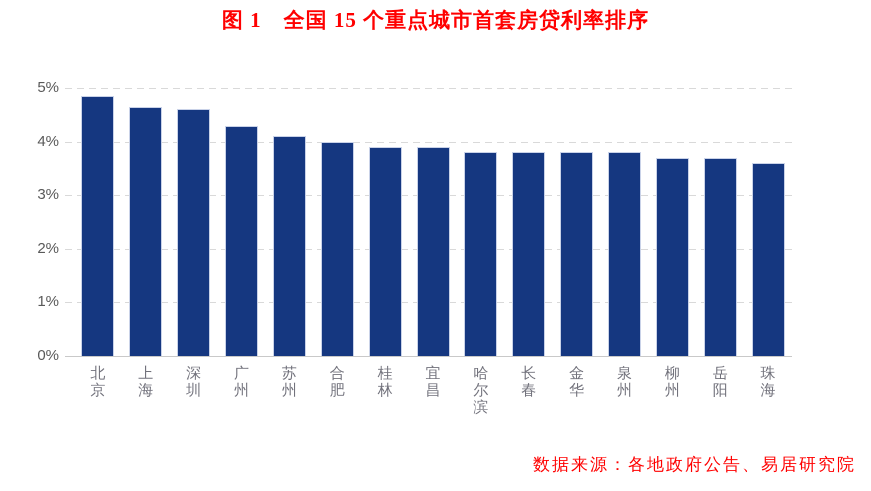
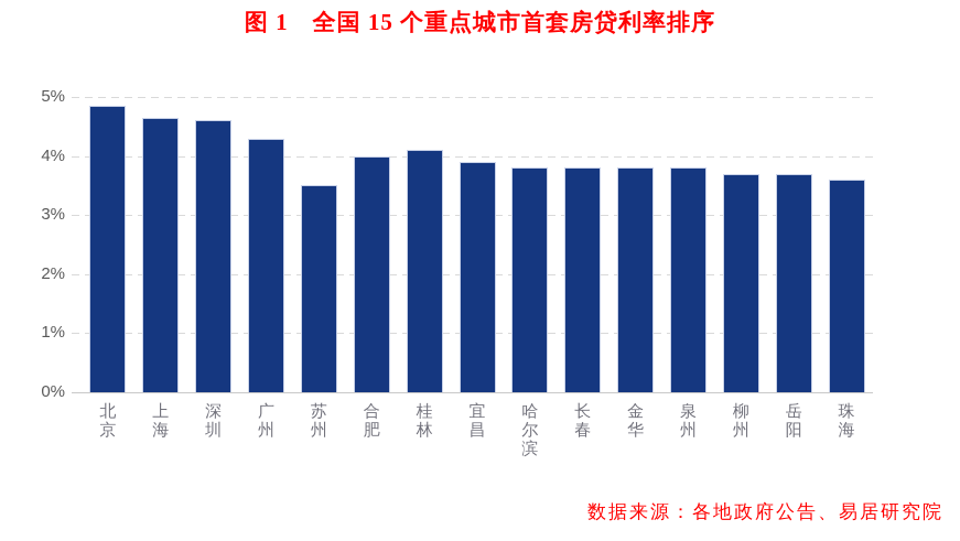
苏州: 4.1% -> 3.5%
桂林: 3.9% -> 4.1%
